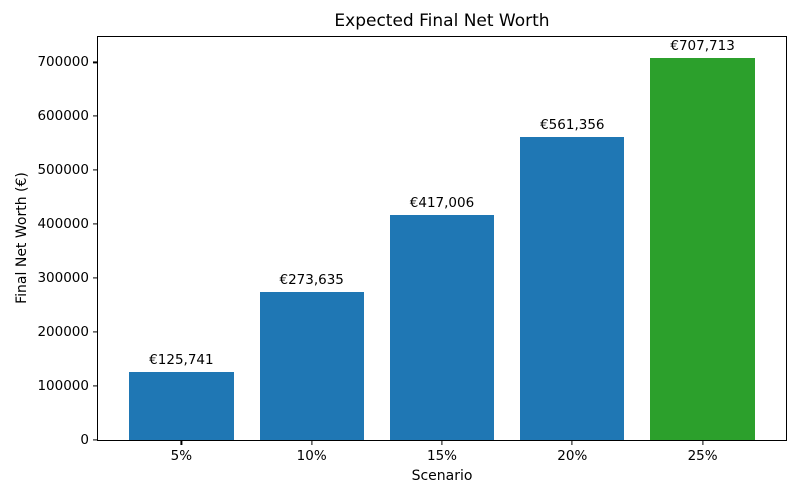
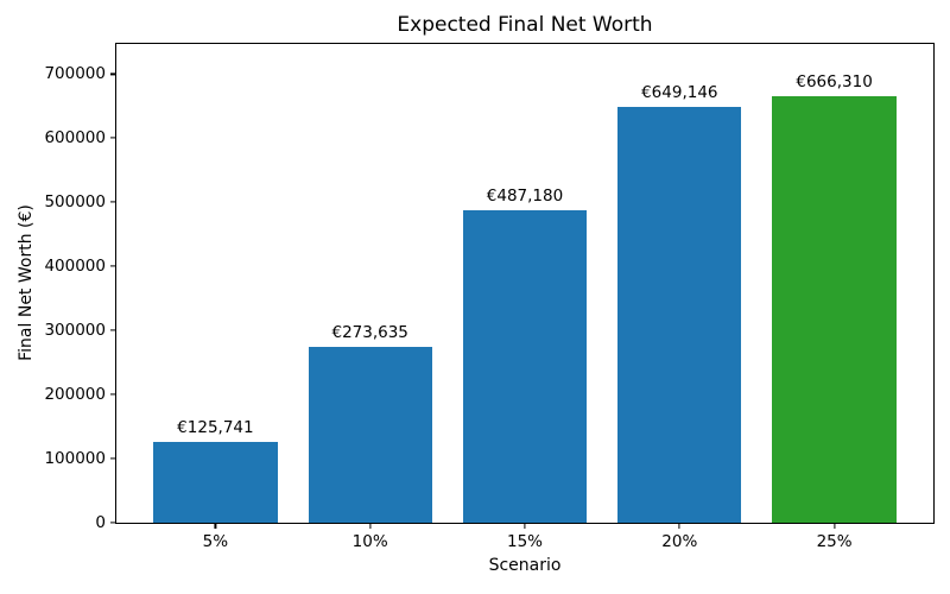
15%: €417,006 -> €487,180
20%: €561,356 -> €649,146
25%: €707,713 -> €666,310
